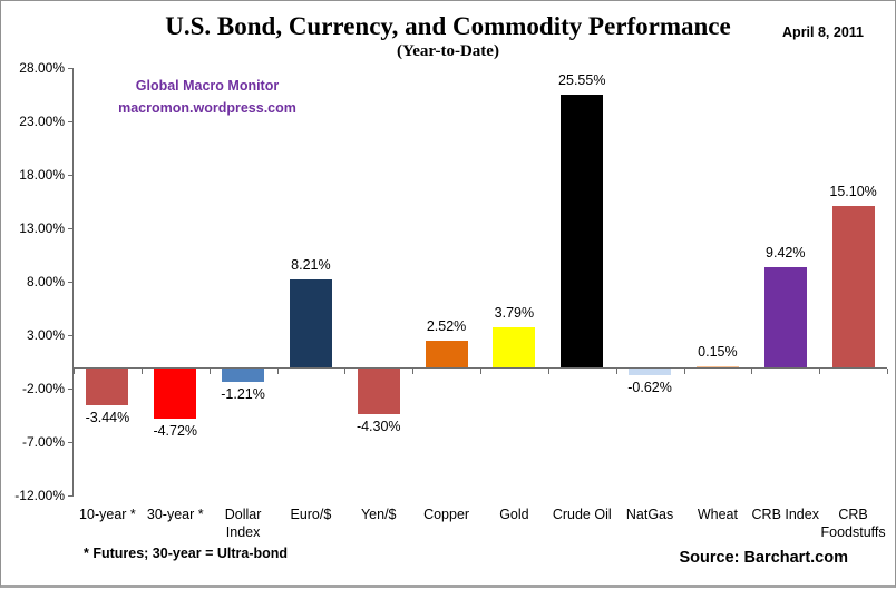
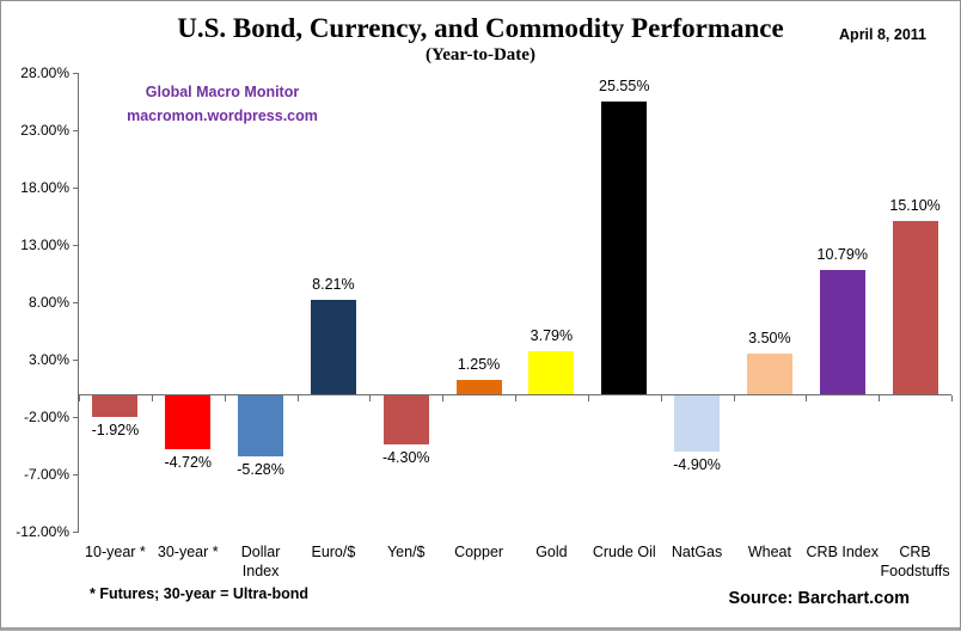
10-year *: -3.44% -> -1.92%
Dollar Index: -1.21% -> -5.28%
Copper: 2.52% -> 1.25%
NatGas: -0.62% -> -4.90%
Wheat: 0.15% -> 3.50%
CRB Index: 9.42% -> 10.79%
